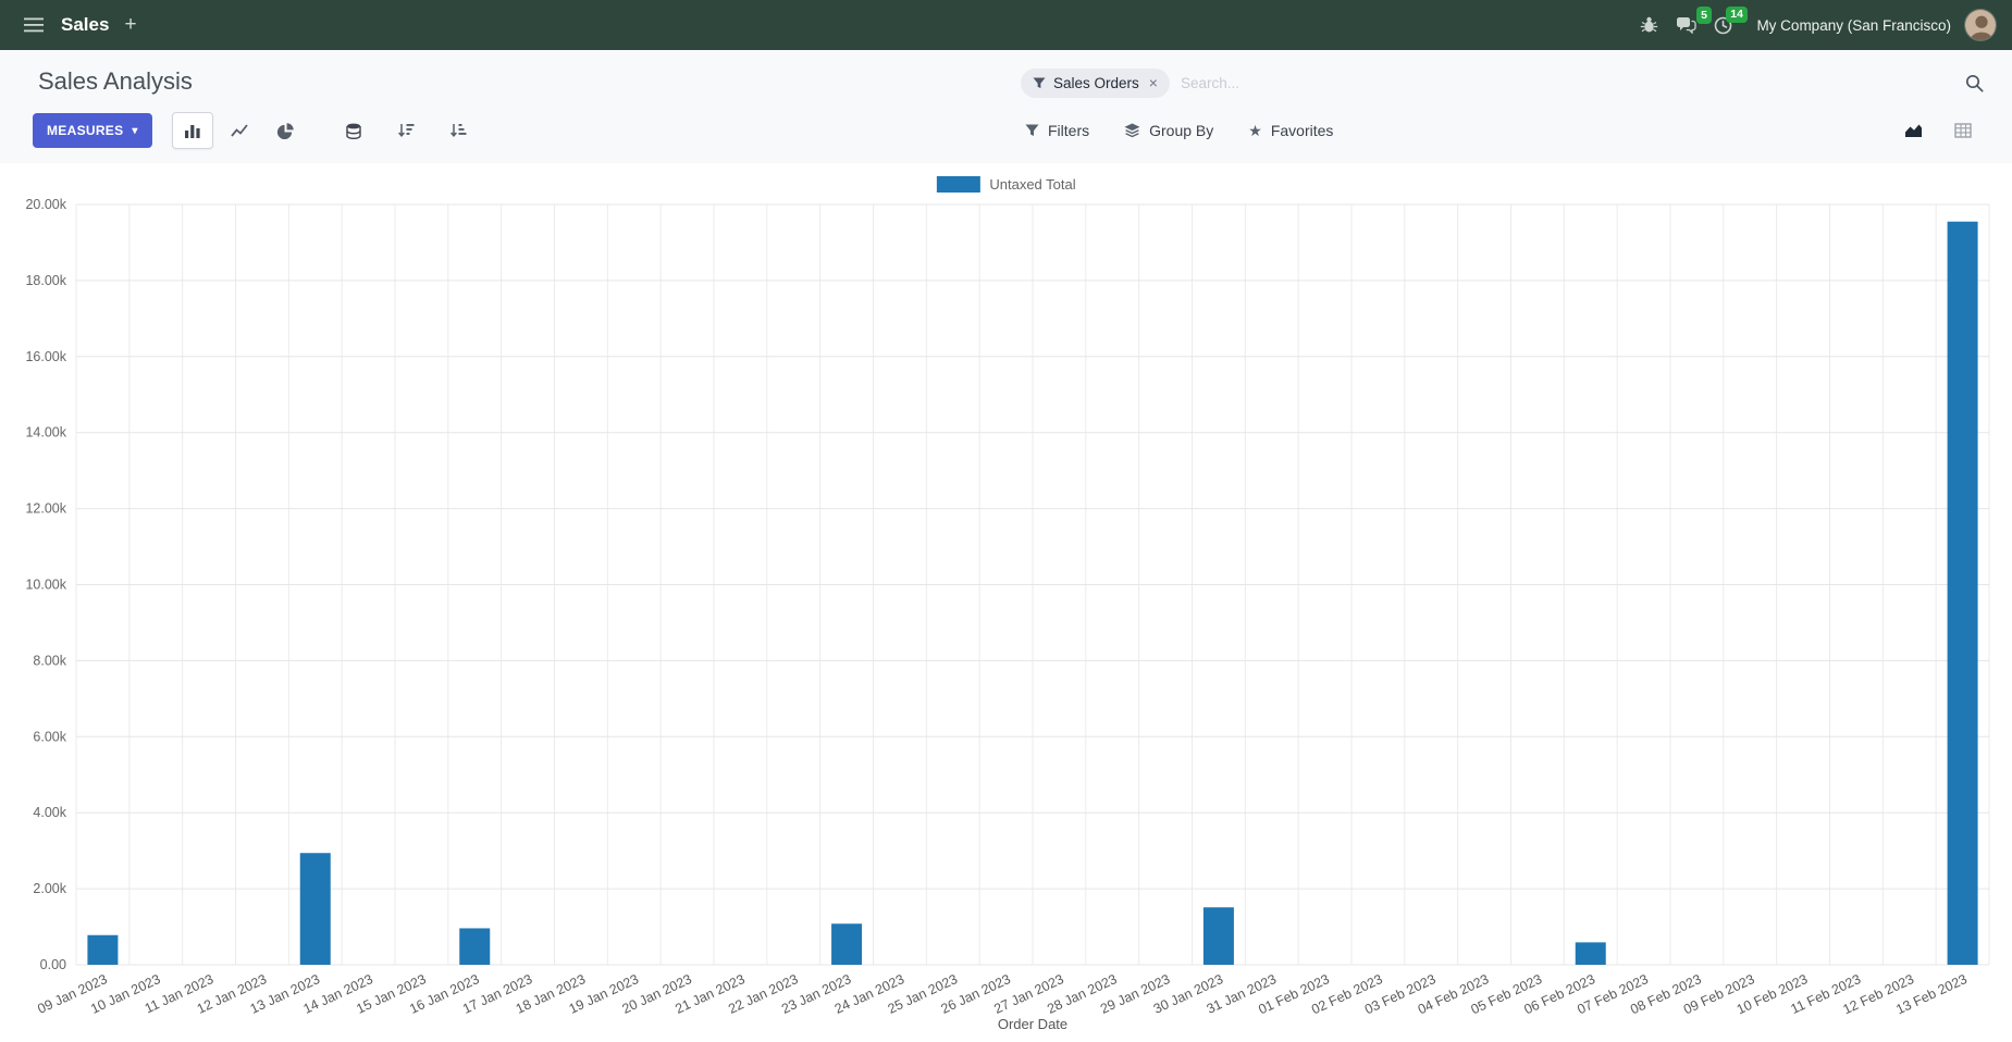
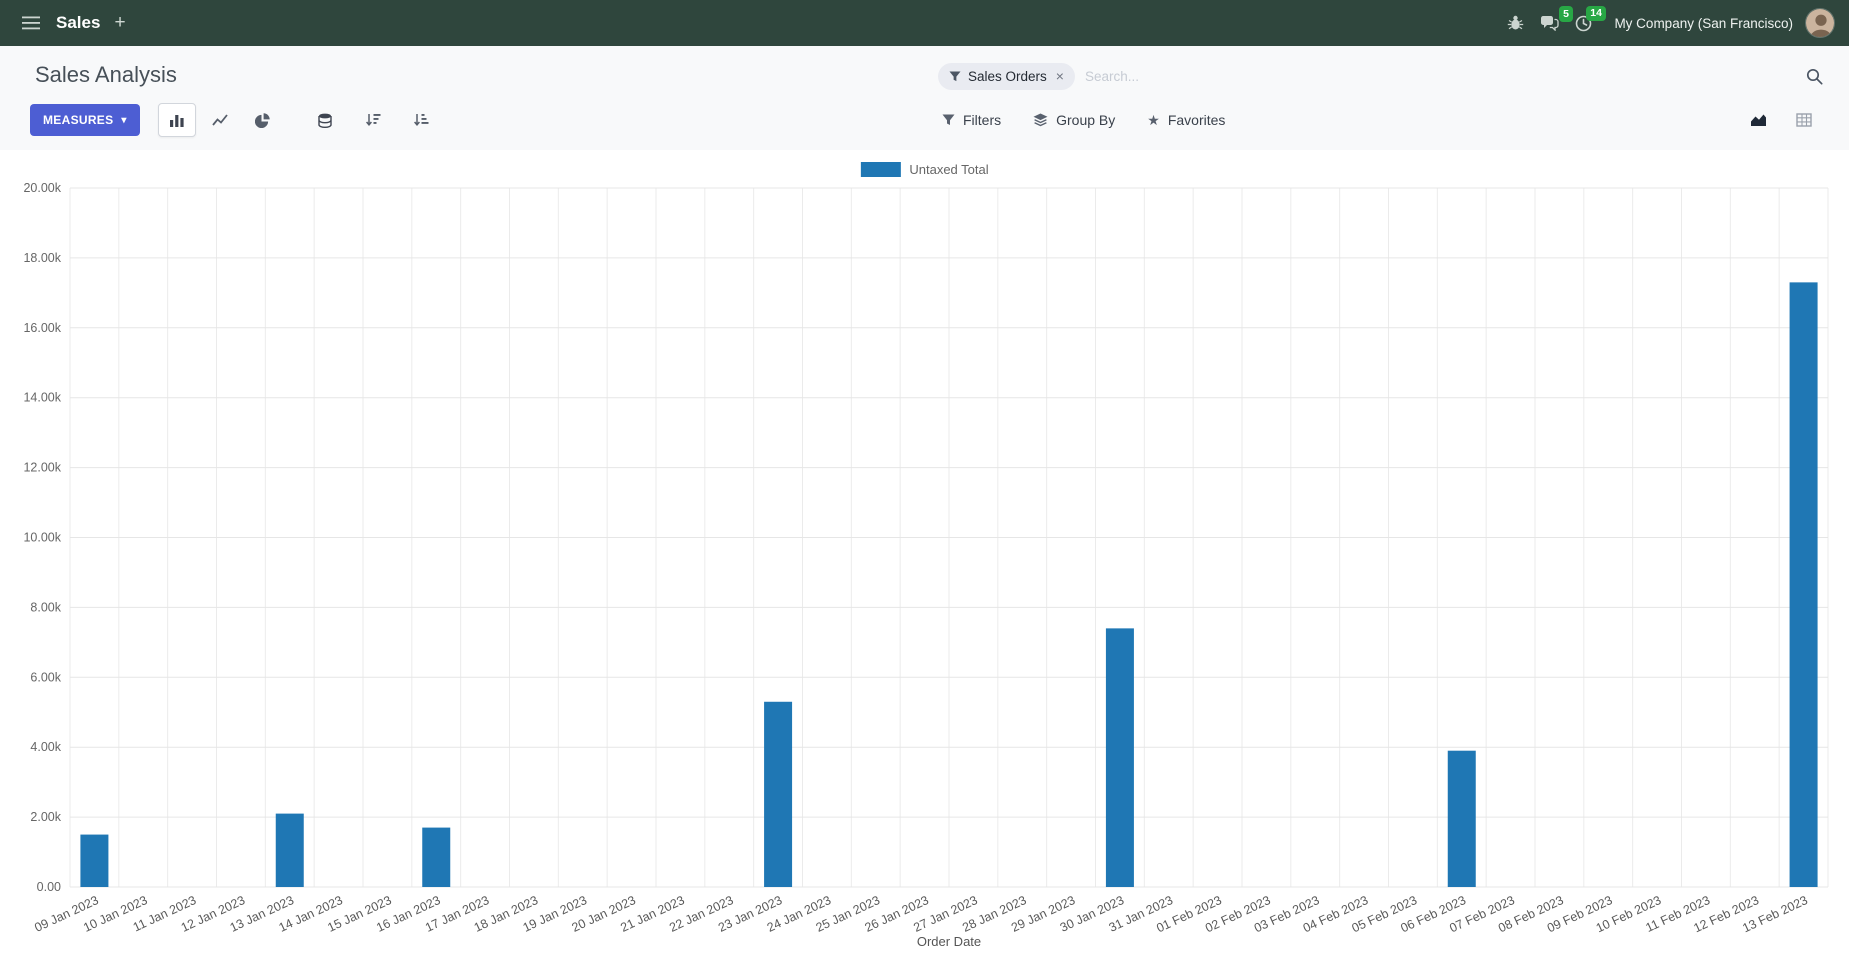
09 Jan 2023: 0.8k -> 1.5k
13 Jan 2023: 2.9k -> 2.1k
16 Jan 2023: 1.0k -> 1.7k
23 Jan 2023: 1.1k -> 5.3k
30 Jan 2023: 1.5k -> 7.4k
06 Feb 2023: 0.6k -> 3.9k
13 Feb 2023: 19.6k -> 17.3k
